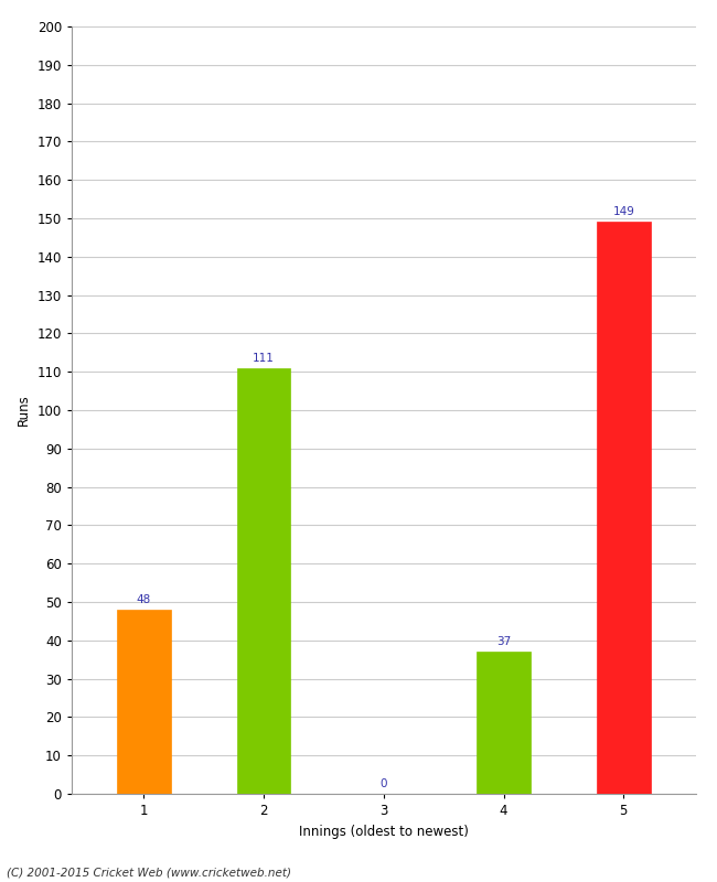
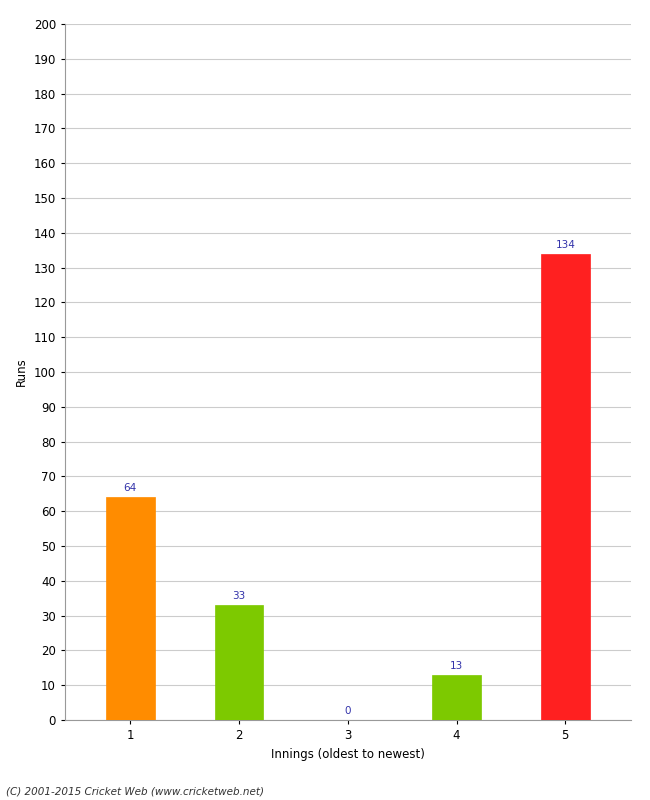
1: 48 -> 64
2: 111 -> 33
4: 37 -> 13
5: 149 -> 134
